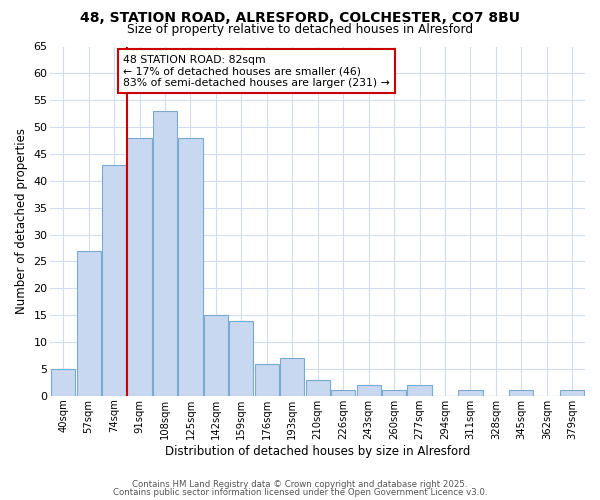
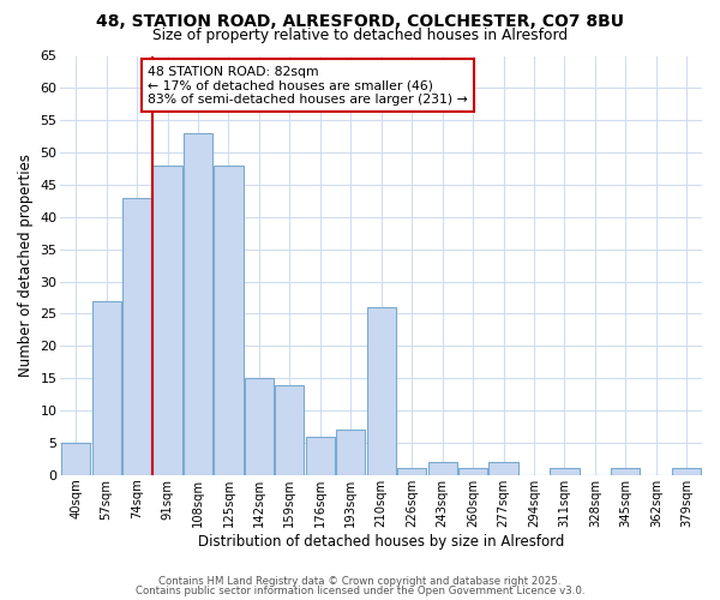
210sqm: 3 -> 26
